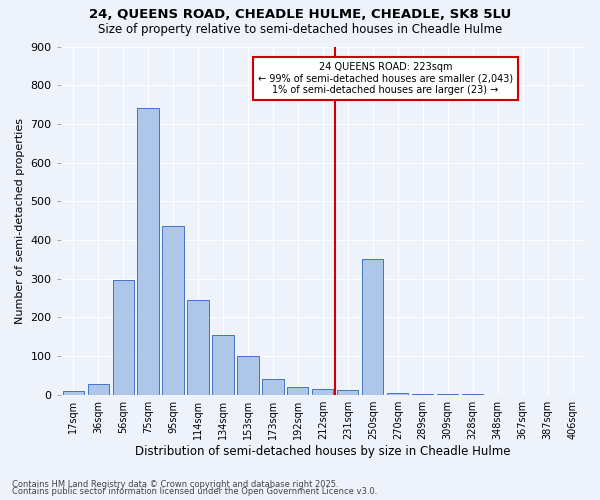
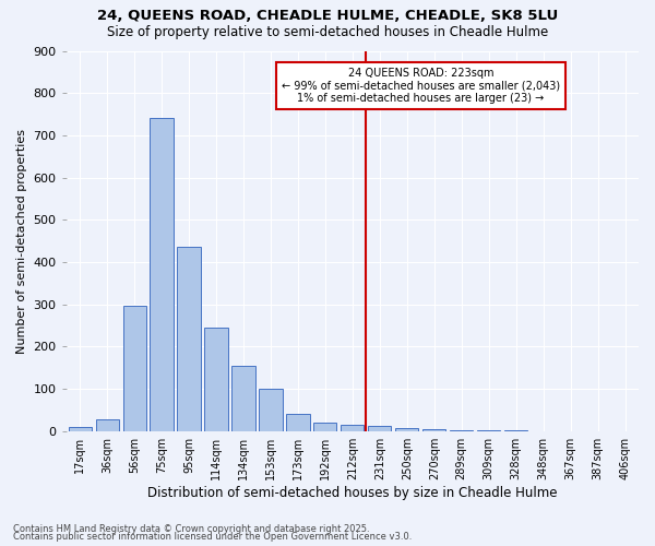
250sqm: 350 -> 8
